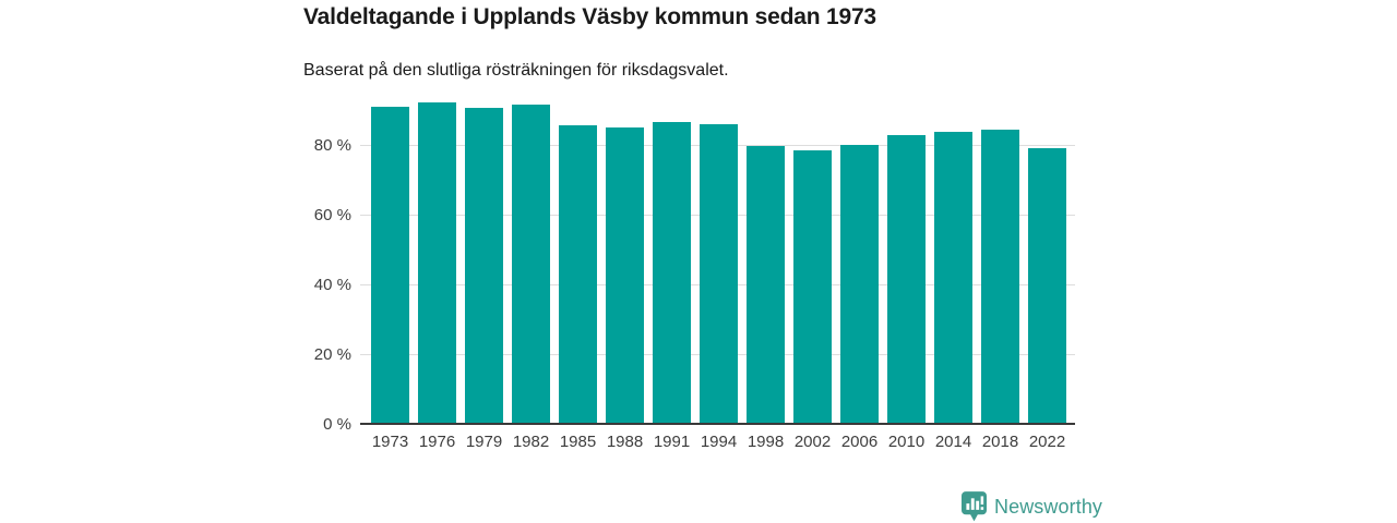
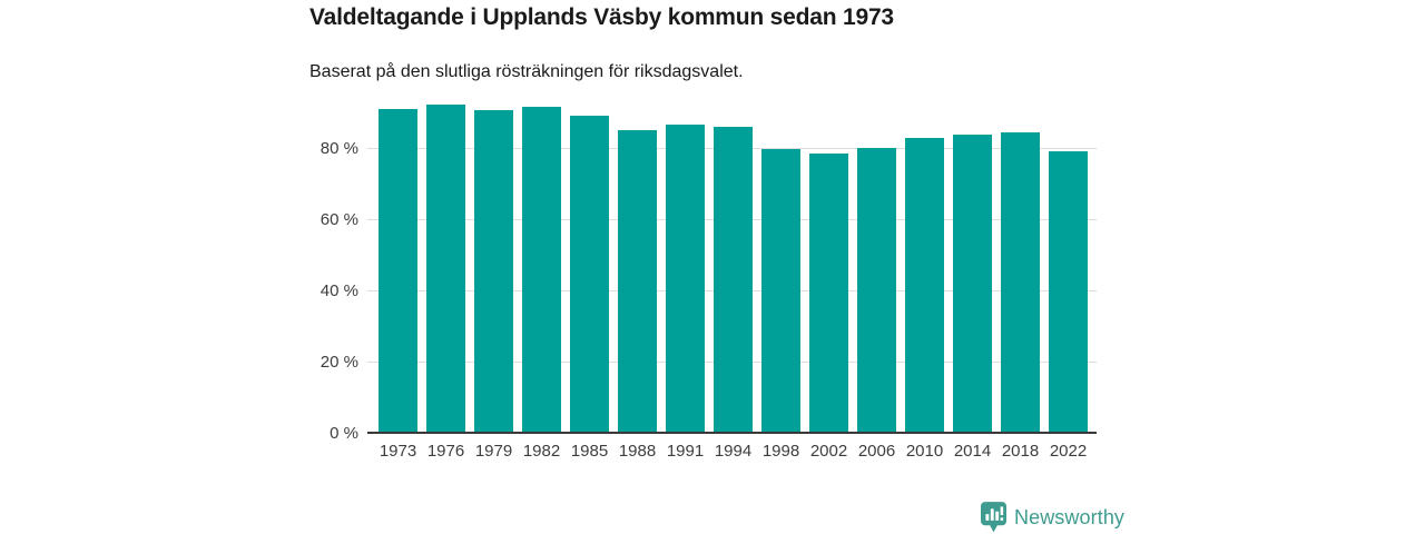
1985: 86% -> 89%
